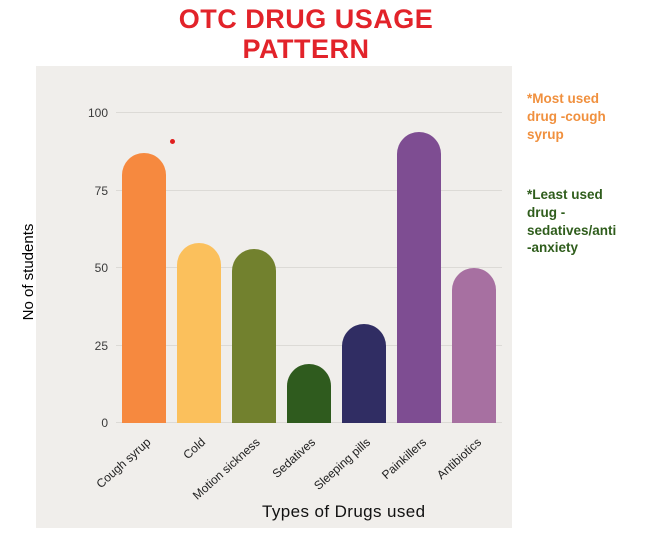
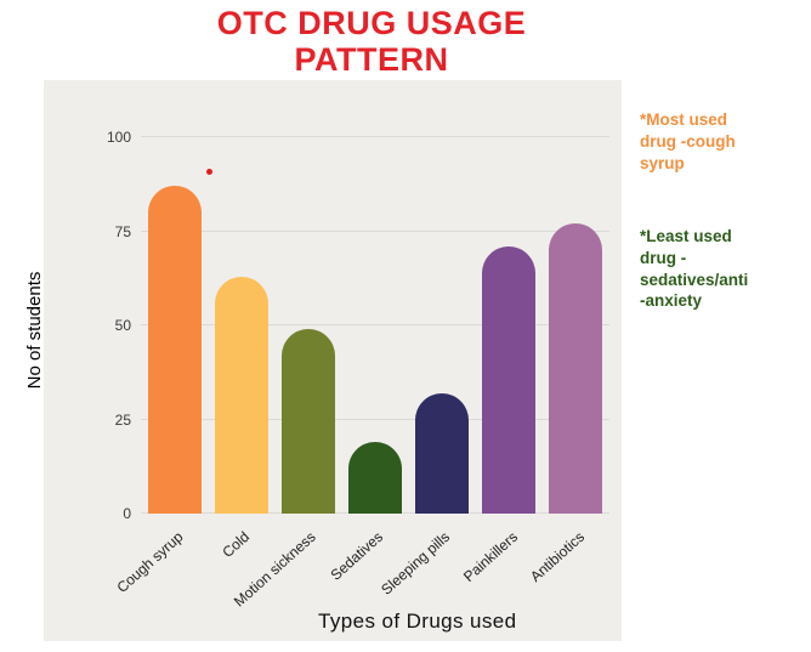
Cold: 58 -> 63
Motion sickness: 56 -> 49
Painkillers: 94 -> 71
Antibiotics: 50 -> 77
